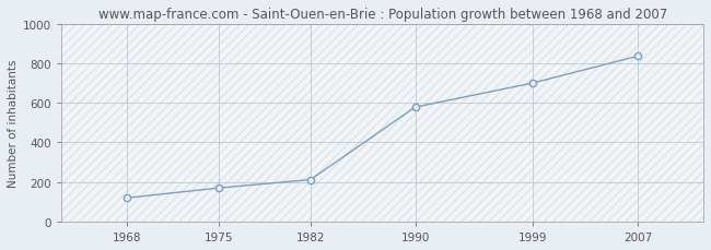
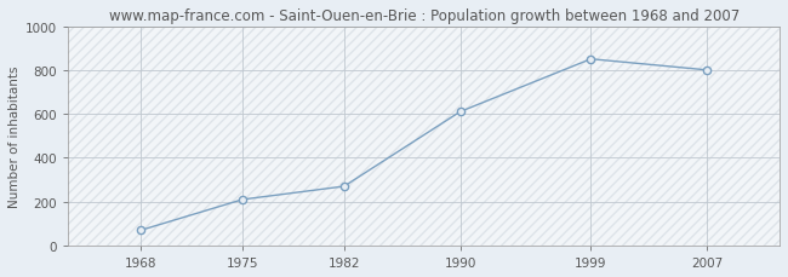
1968: 120 -> 70
1975: 170 -> 210
1982: 210 -> 270
1990: 580 -> 610
1999: 700 -> 850
2007: 840 -> 800
